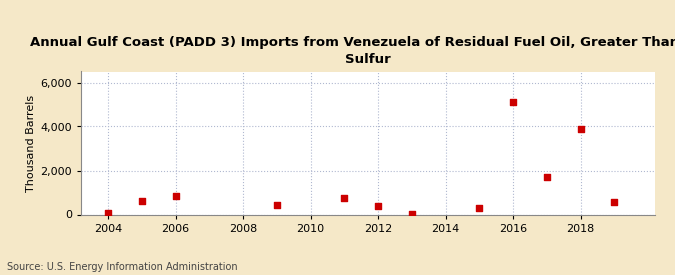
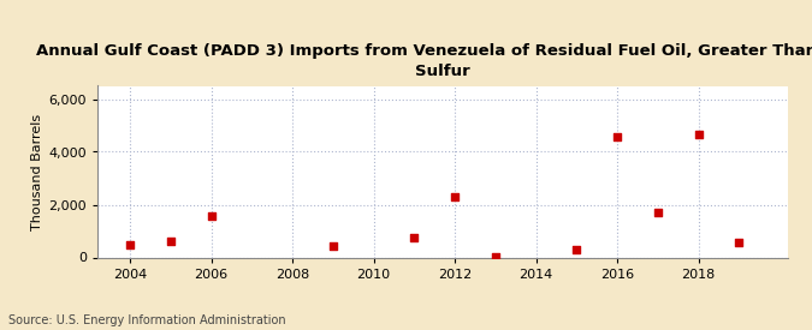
2004: 50 -> 500
2006: 850 -> 1,550
2012: 400 -> 2,300
2016: 5,100 -> 4,550
2018: 3,900 -> 4,650
